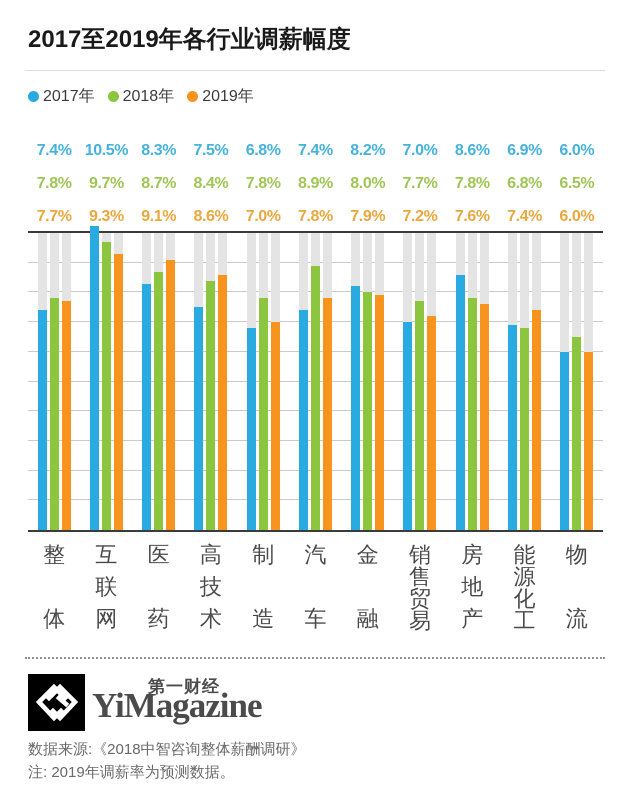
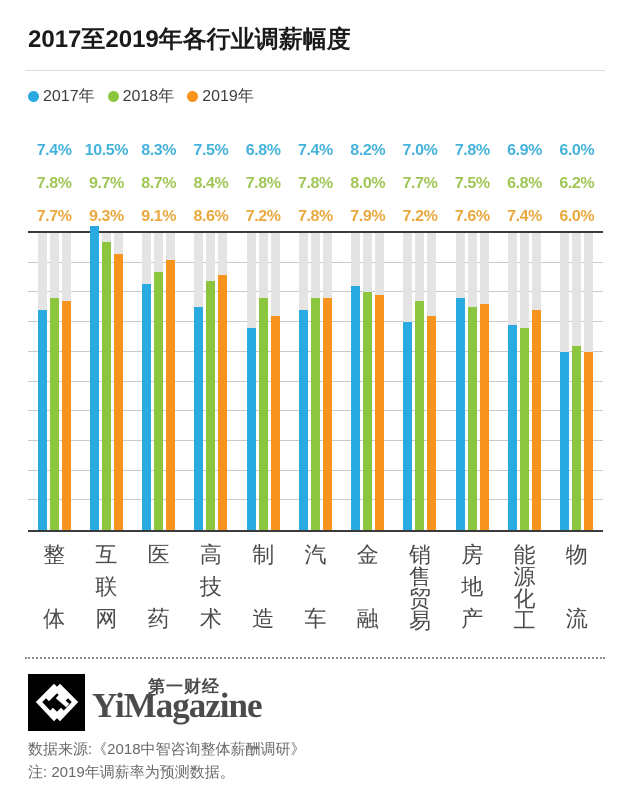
2019年/制造: 7.0% -> 7.2%
2018年/汽车: 8.9% -> 7.8%
2017年/房地产: 8.6% -> 7.8%
2018年/房地产: 7.8% -> 7.5%
2018年/物流: 6.5% -> 6.2%
